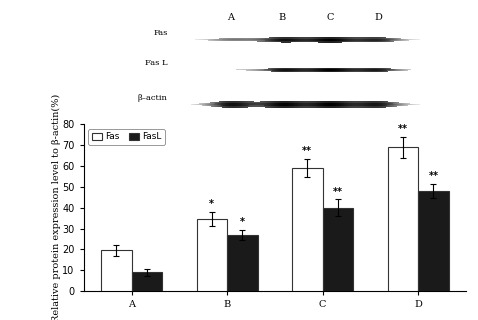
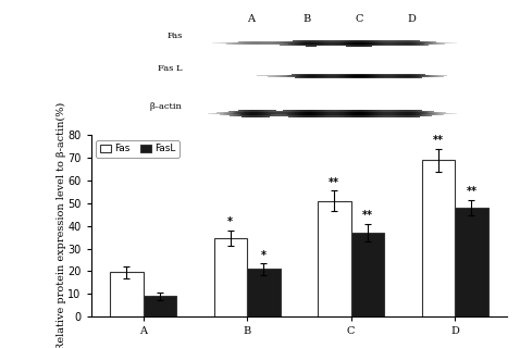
FasL/B: 27 -> 21
Fas/C: 59.0 -> 51.0
FasL/C: 40 -> 37
